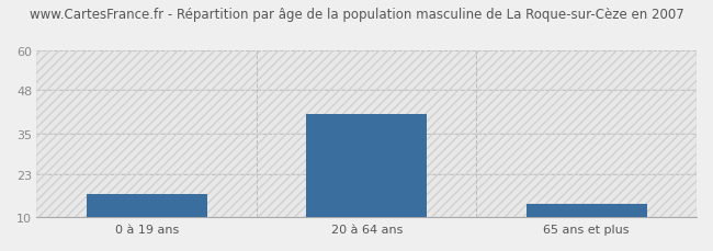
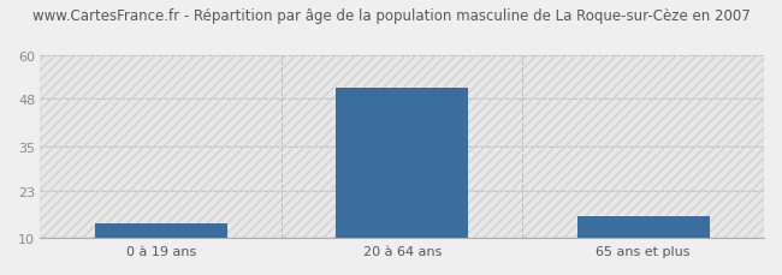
0 à 19 ans: 17 -> 14
20 à 64 ans: 41 -> 51
65 ans et plus: 14 -> 16
